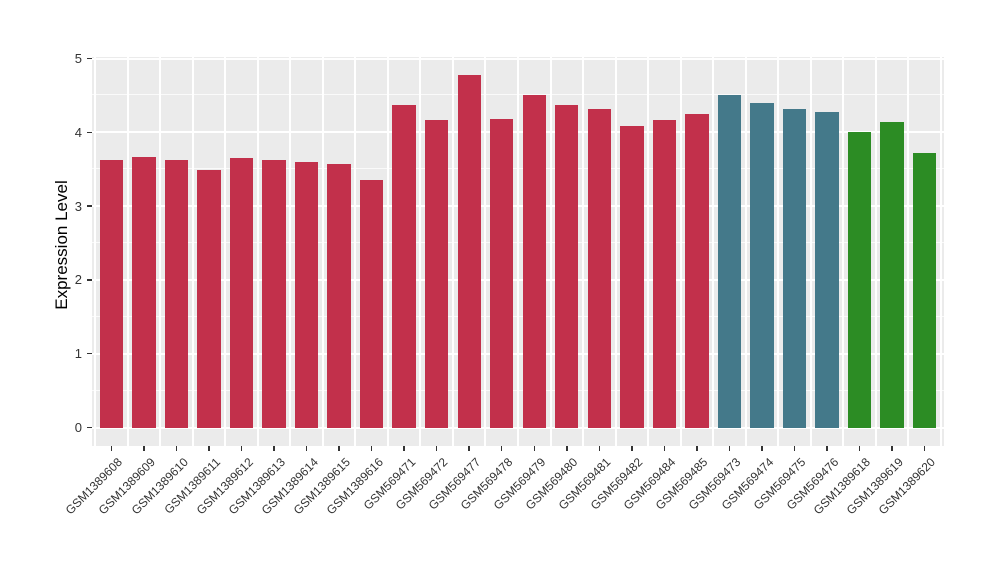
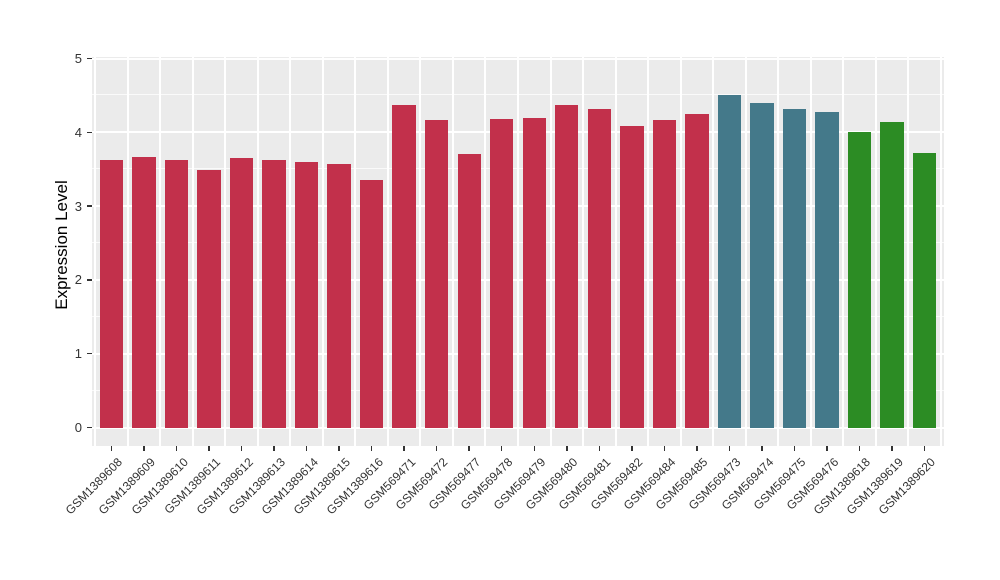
GSM569477: 4.8 -> 3.7
GSM569479: 4.5 -> 4.2
